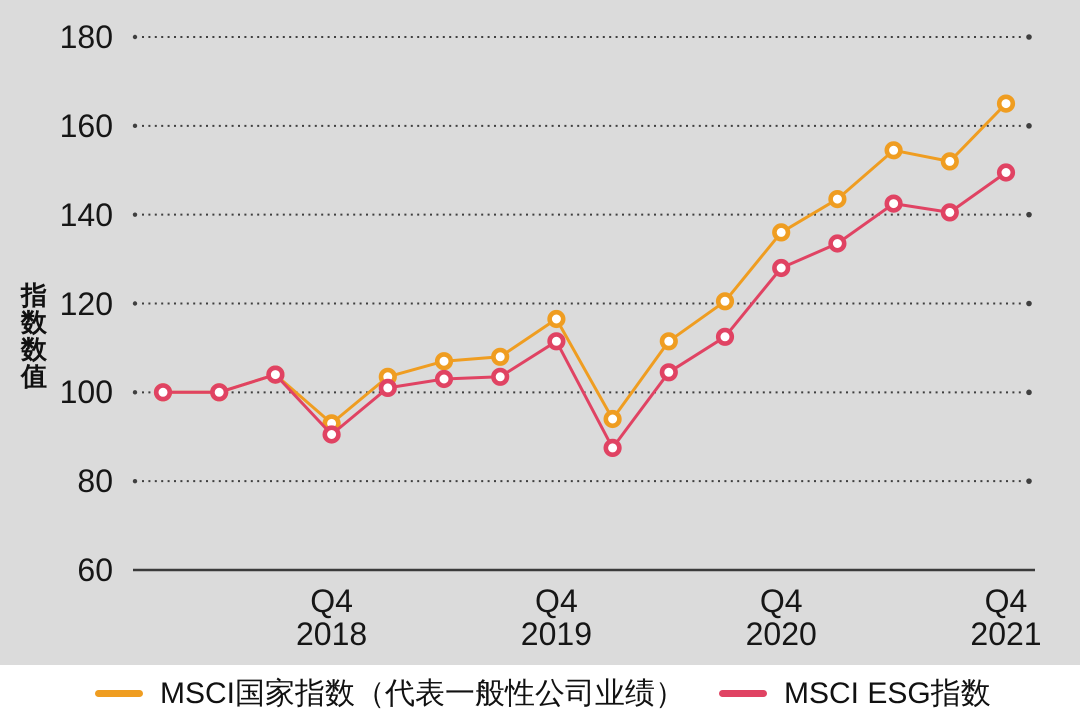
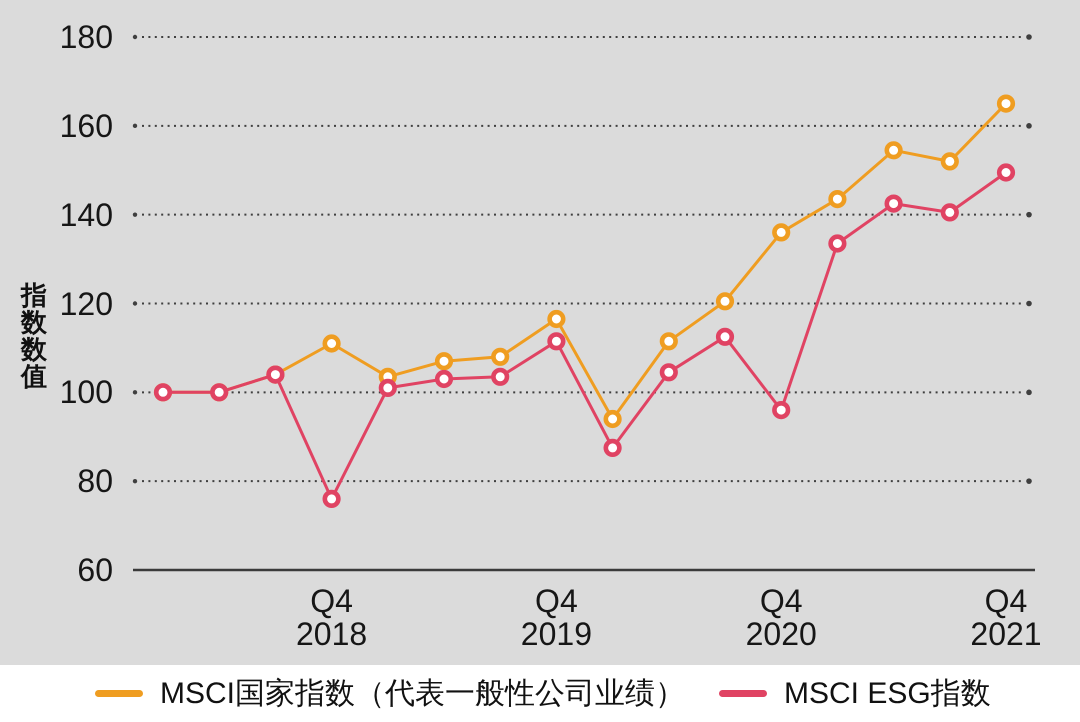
MSCI国家指数（代表一般性公司业绩）/2018 Q4: 93 -> 111
MSCI ESG指数/2018 Q4: 90 -> 76
MSCI ESG指数/2020 Q4: 128 -> 96
